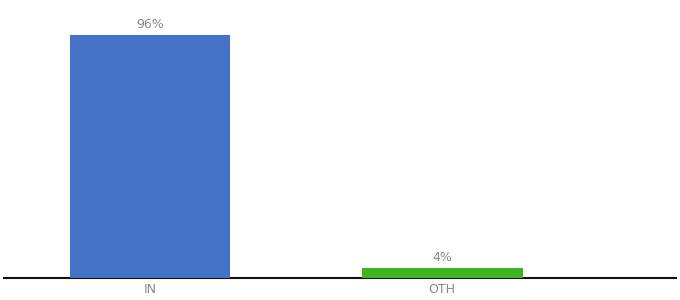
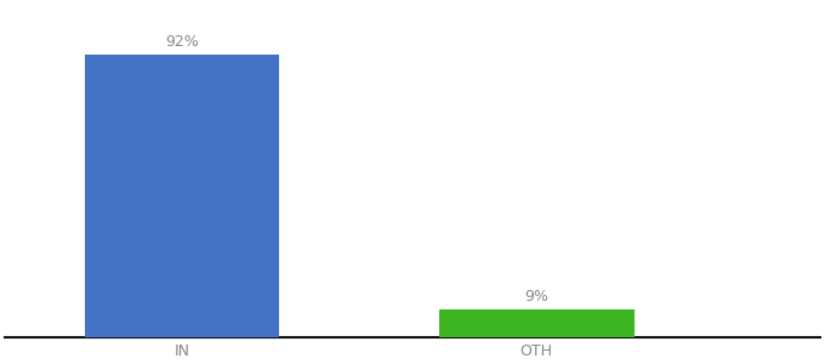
IN: 96% -> 92%
OTH: 4% -> 9%
